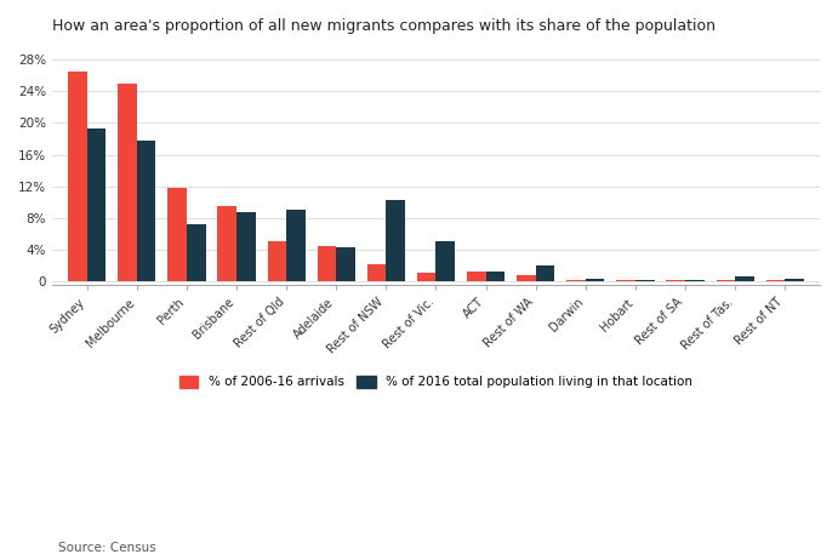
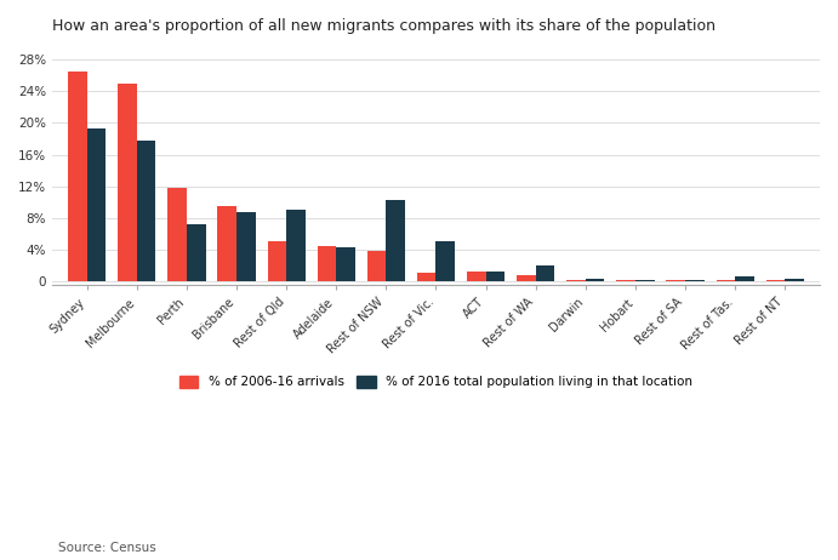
% of 2006-16 arrivals/Rest of NSW: 2.2% -> 3.8%
